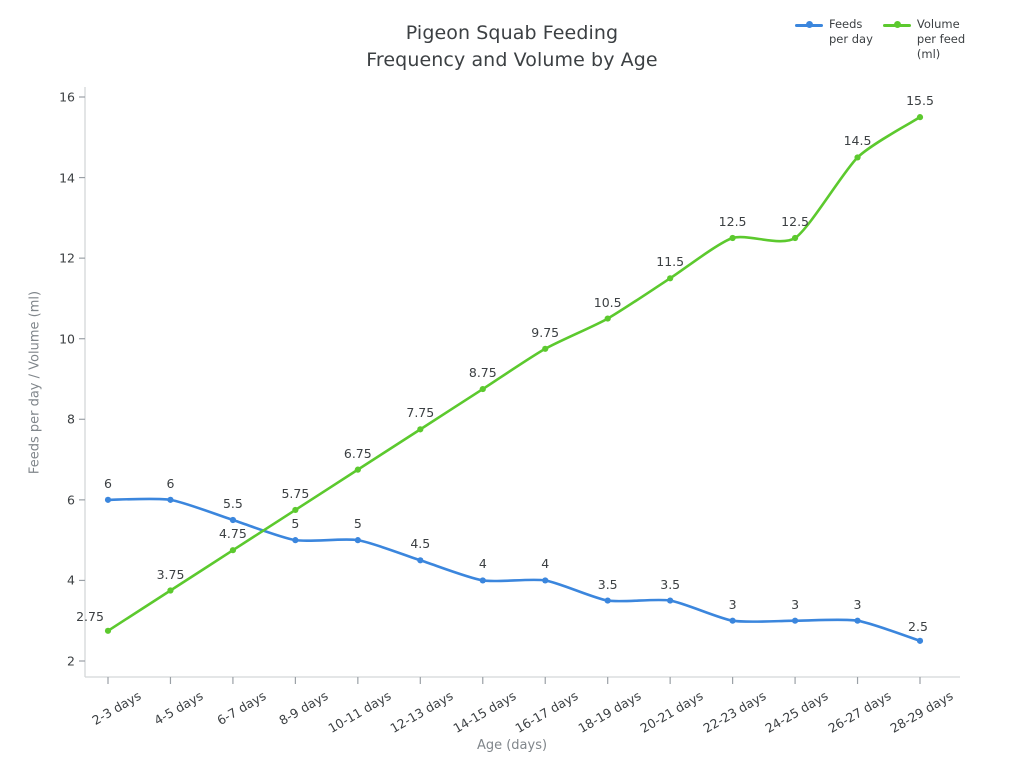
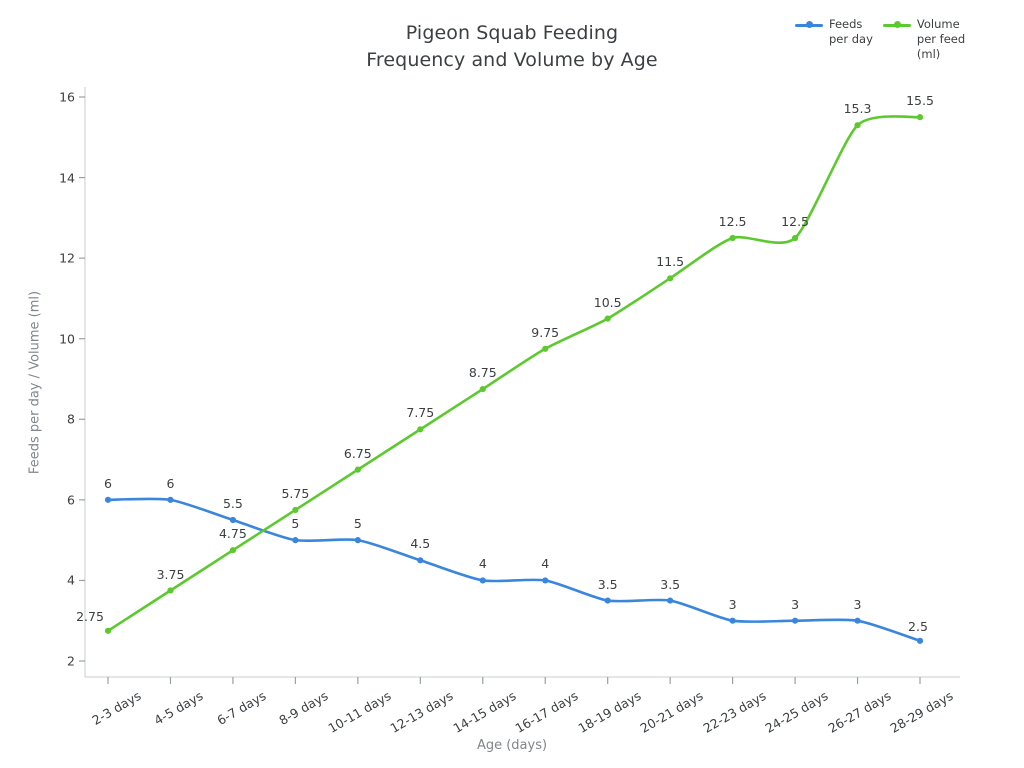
Volume per feed (ml)/26-27 days: 14.5 -> 15.3
